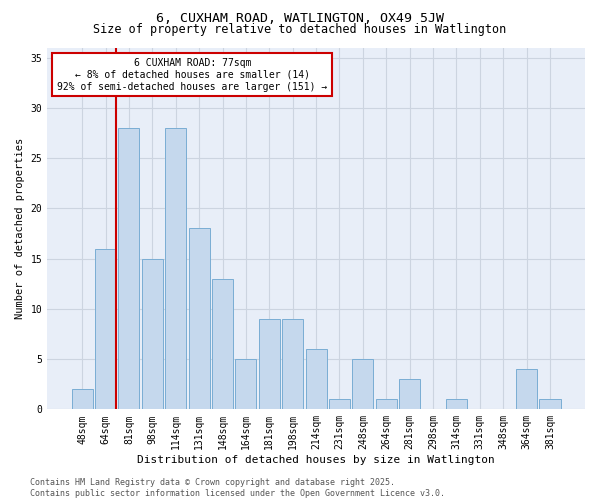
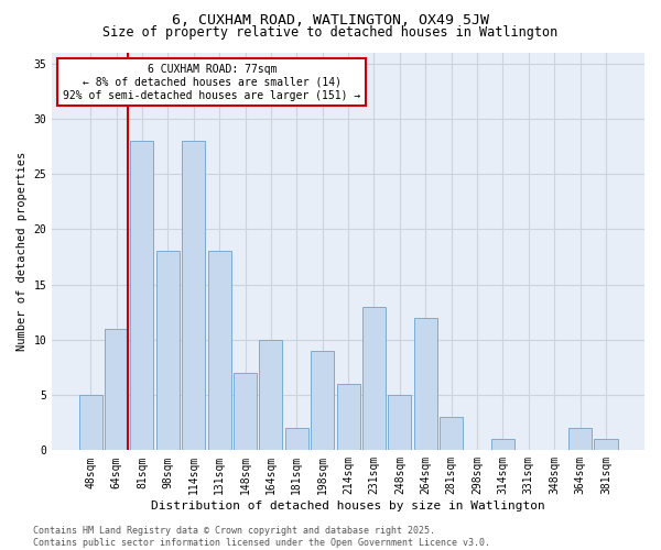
48sqm: 2 -> 5
64sqm: 16 -> 11
98sqm: 15 -> 18
148sqm: 13 -> 7
164sqm: 5 -> 10
181sqm: 9 -> 2
231sqm: 1 -> 13
264sqm: 1 -> 12
364sqm: 4 -> 2
